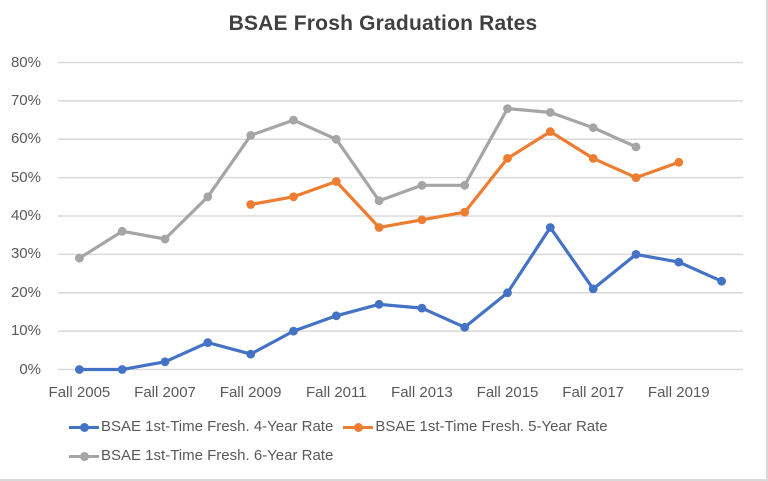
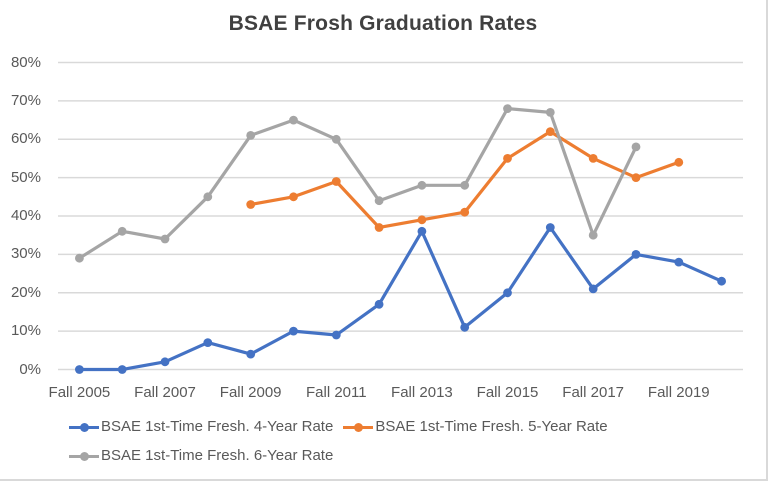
BSAE 1st-Time Fresh. 4-Year Rate/Fall 2011: 14% -> 9%
BSAE 1st-Time Fresh. 4-Year Rate/Fall 2013: 16% -> 36%
BSAE 1st-Time Fresh. 6-Year Rate/Fall 2017: 63% -> 35%
